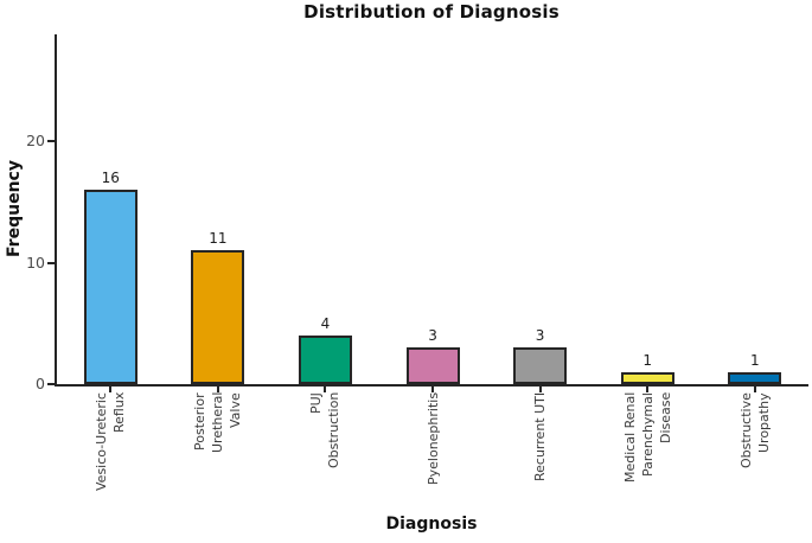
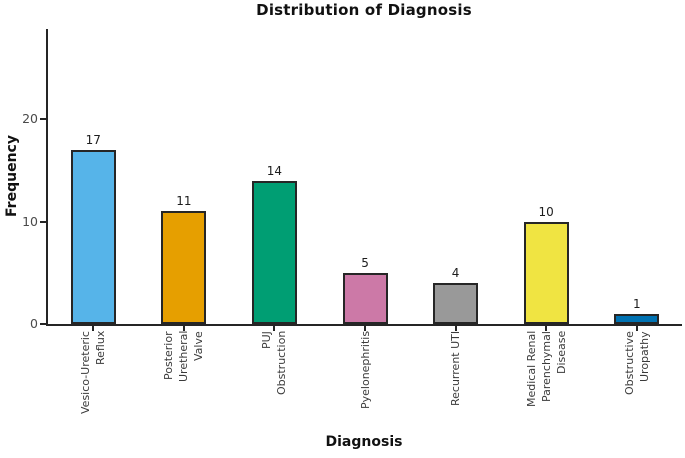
Vesico-Ureteric Reflux: 16 -> 17
PUJ Obstruction: 4 -> 14
Pyelonephritis: 3 -> 5
Recurrent UTI: 3 -> 4
Medical Renal Parenchymal Disease: 1 -> 10
